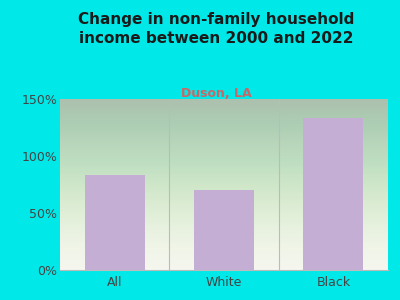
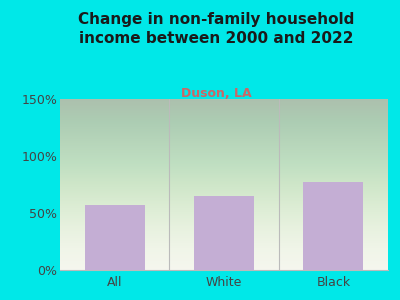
All: 83% -> 57%
White: 70% -> 65%
Black: 133% -> 77%
